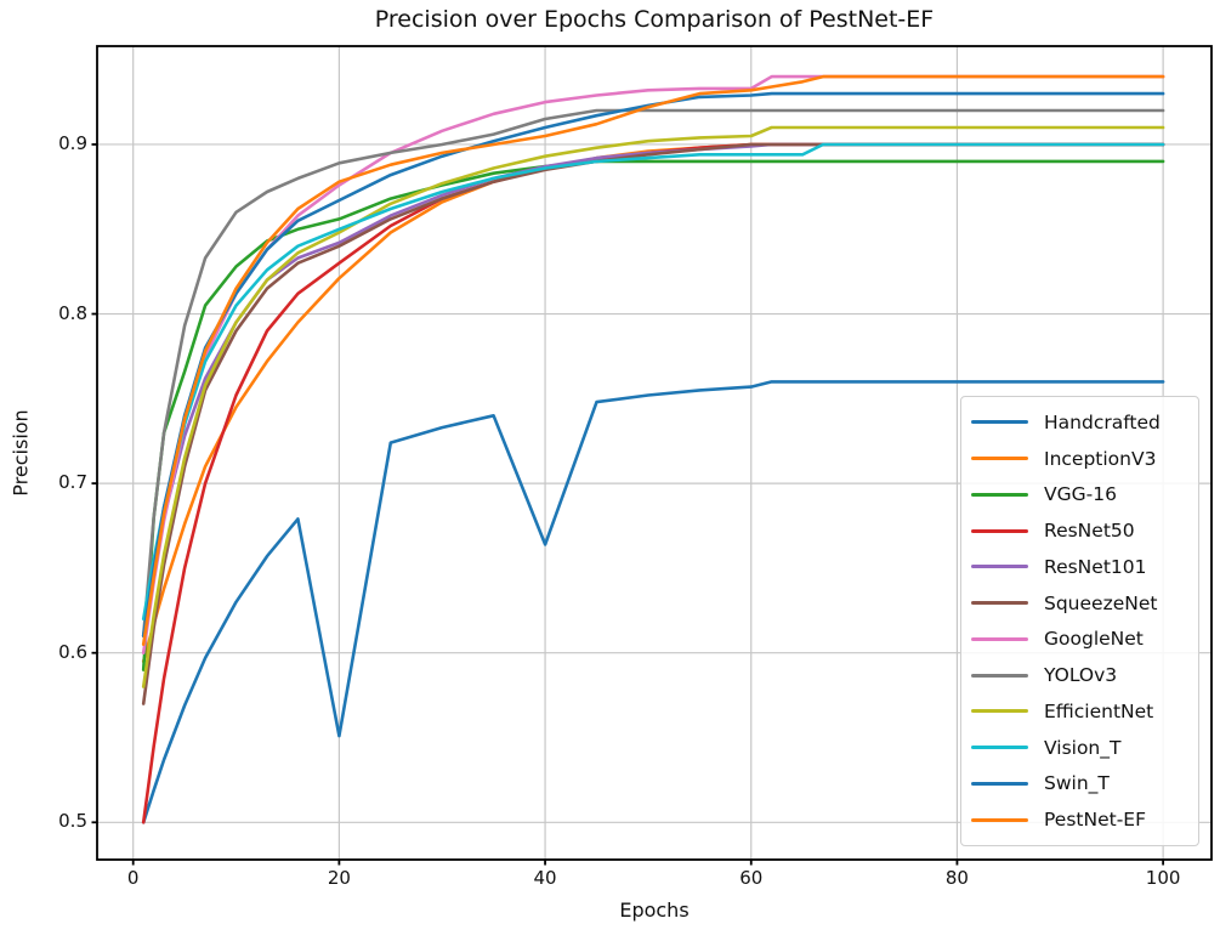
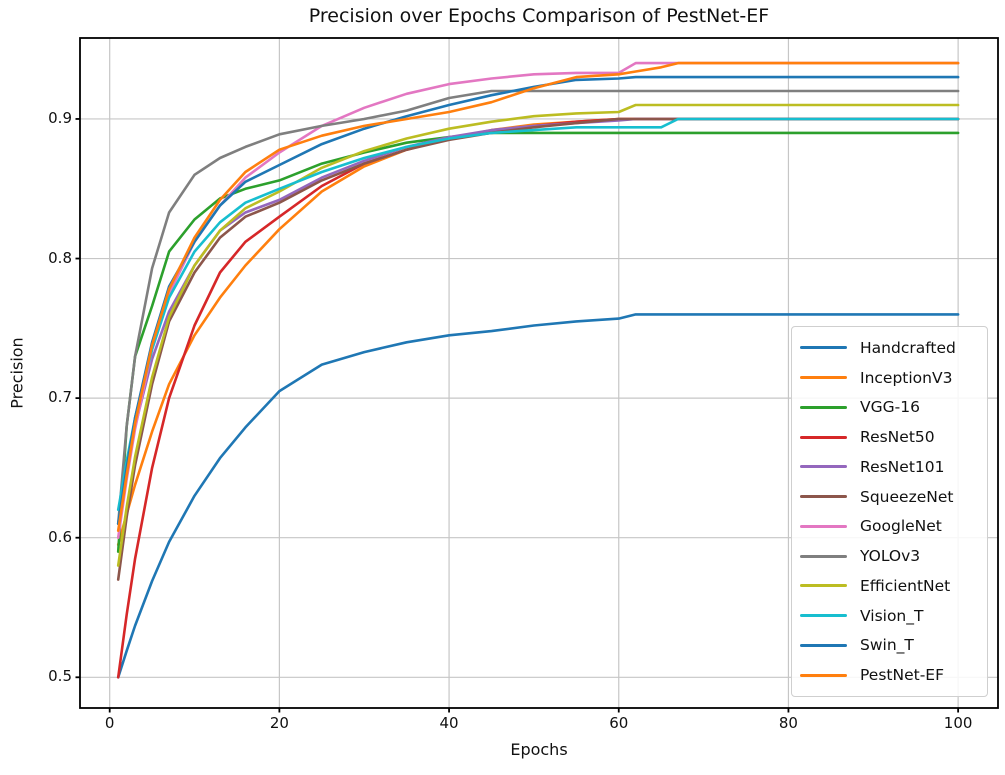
Handcrafted/20: 0.551 -> 0.705
Handcrafted/40: 0.664 -> 0.745
